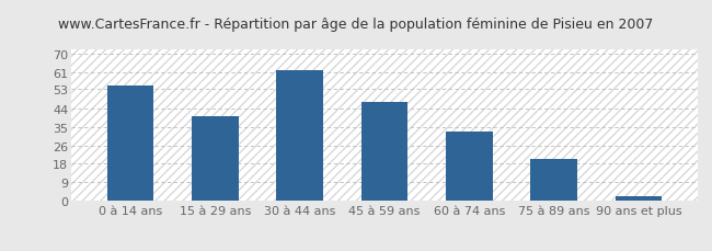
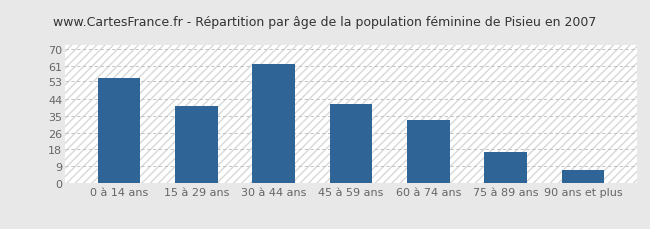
45 à 59 ans: 47 -> 41
75 à 89 ans: 20 -> 16
90 ans et plus: 2 -> 7
